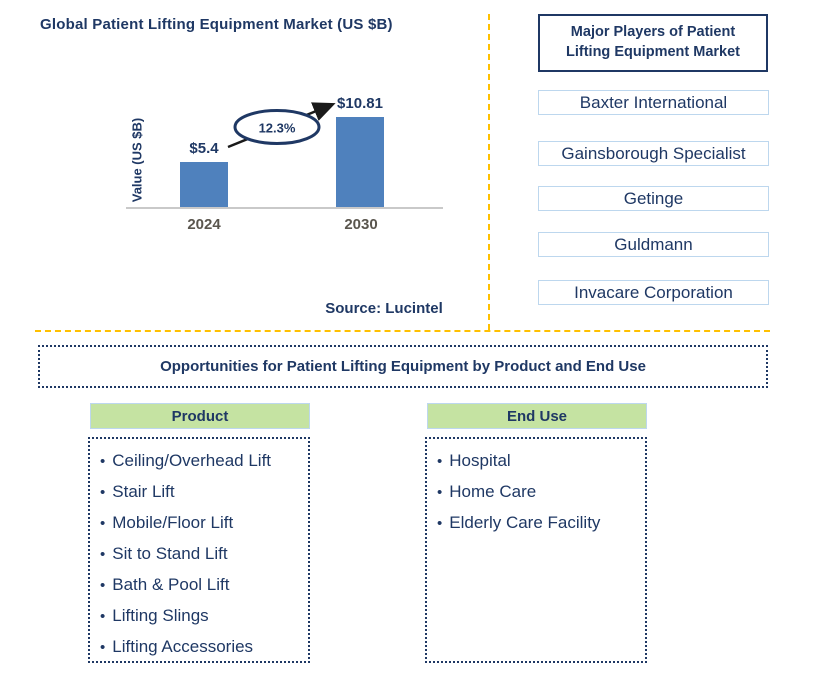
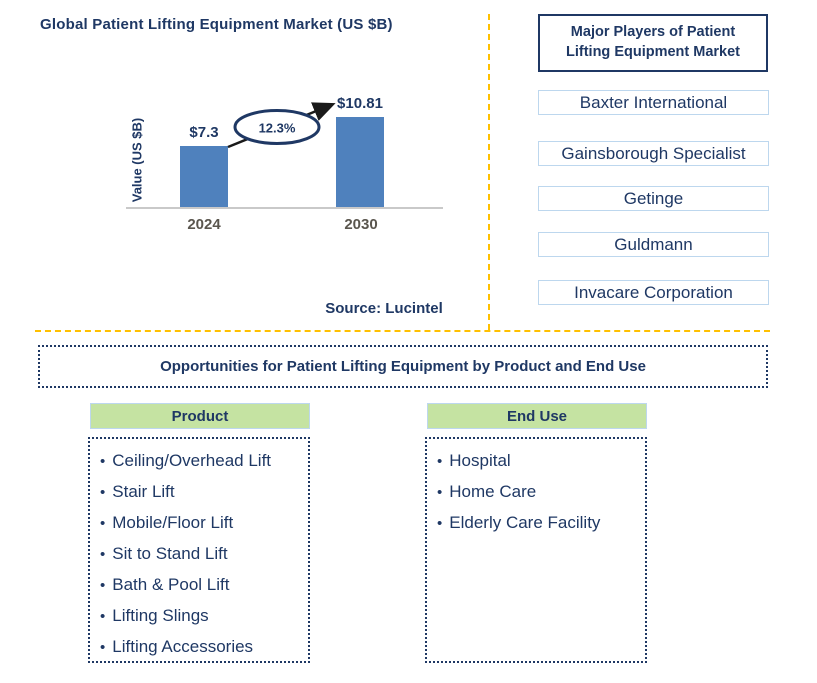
2024: $5.4 -> $7.3
